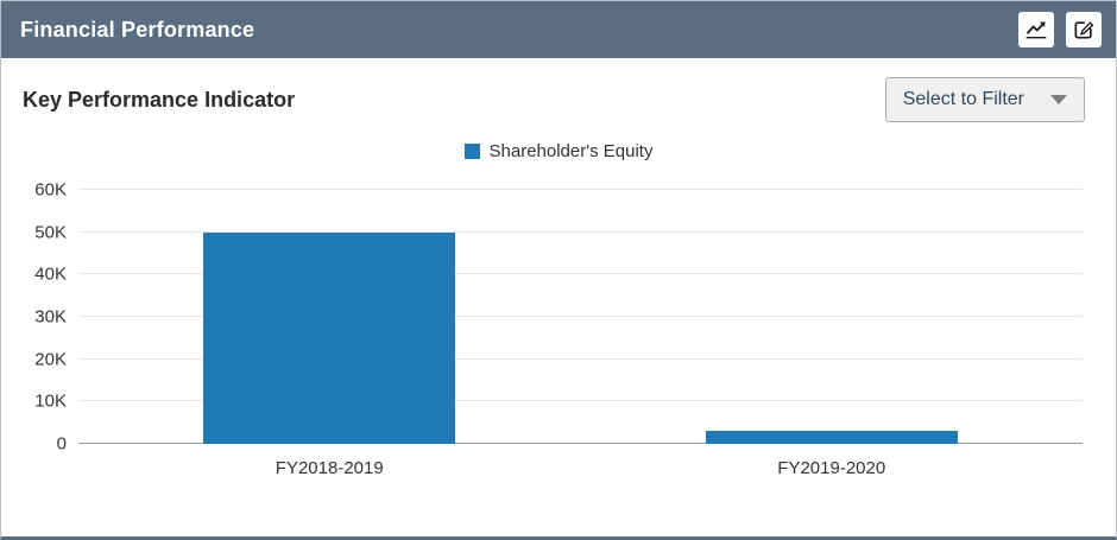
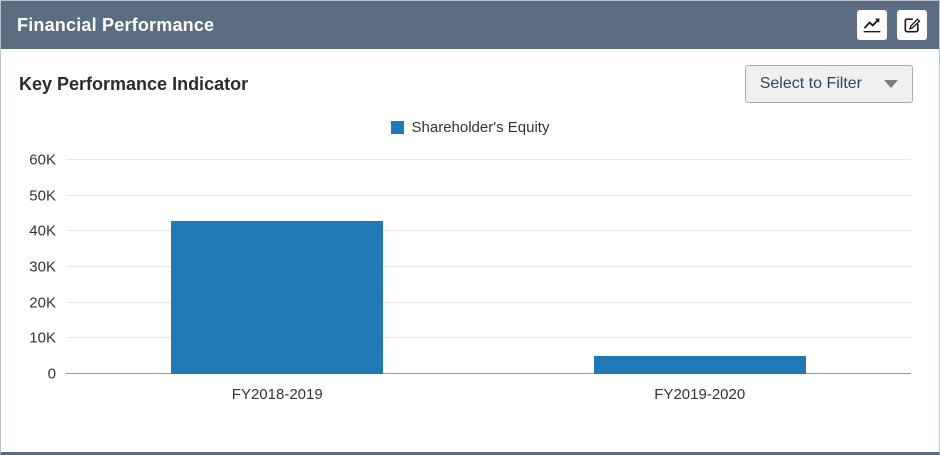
FY2018-2019: 50K -> 43K
FY2019-2020: 3K -> 5K
